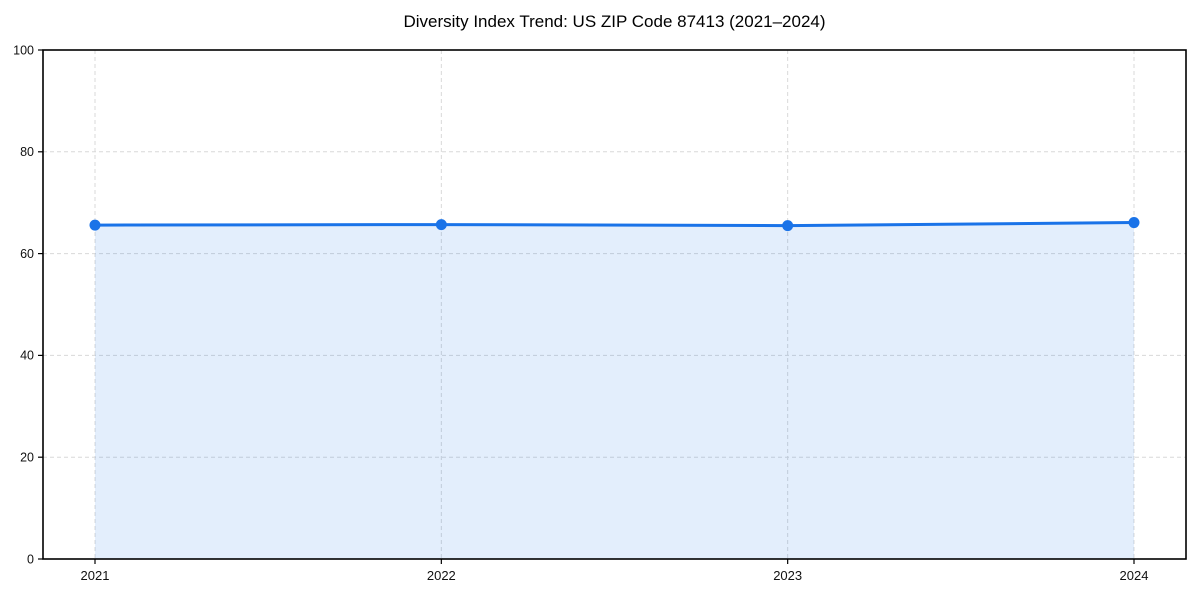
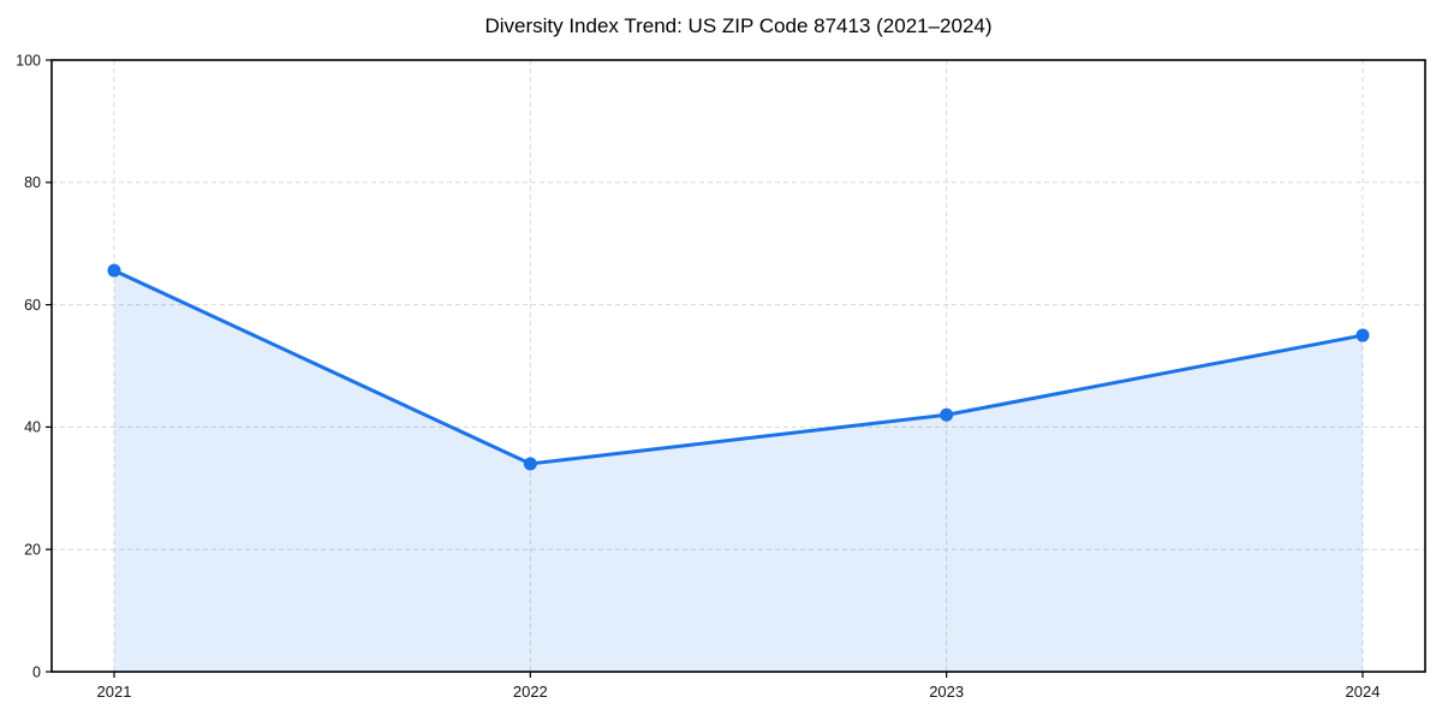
2022: 66 -> 34
2023: 66 -> 42
2024: 66 -> 55
